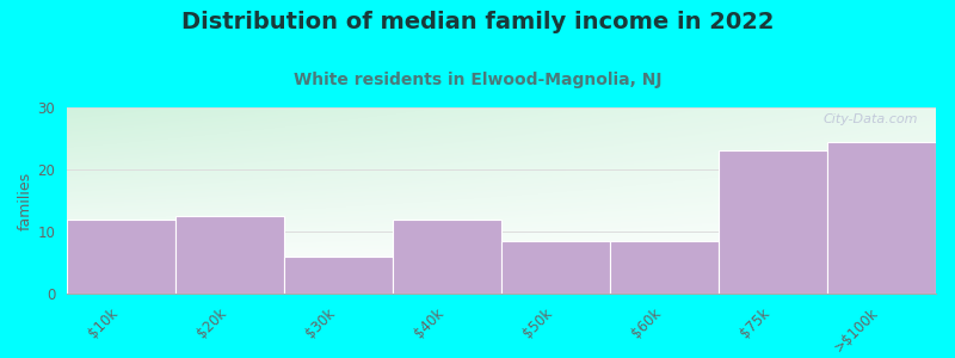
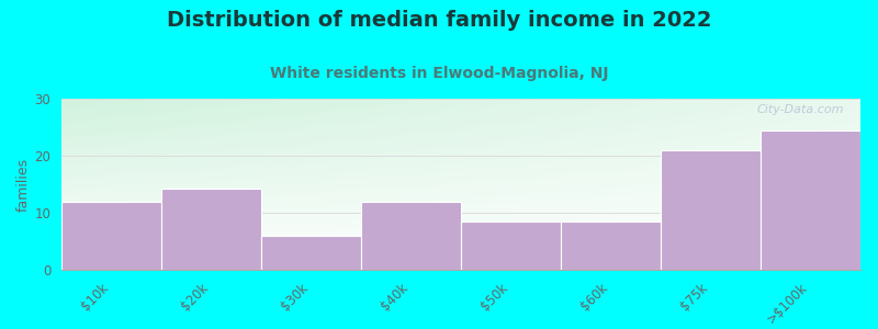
$20k: 12.5 -> 14.2
$75k: 23.0 -> 21.0
